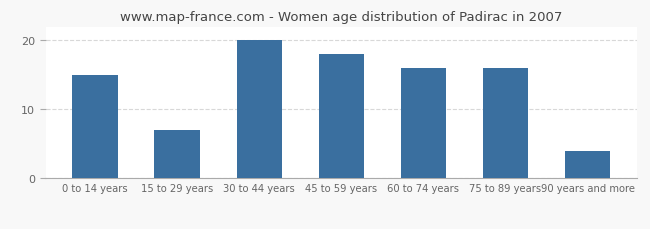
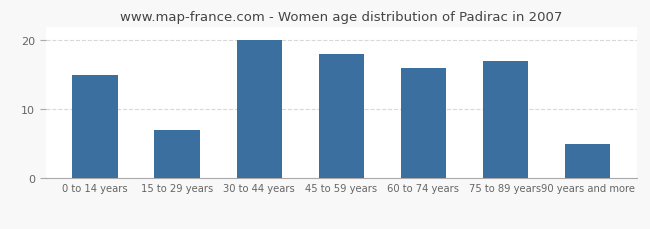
75 to 89 years: 16 -> 17
90 years and more: 4 -> 5
